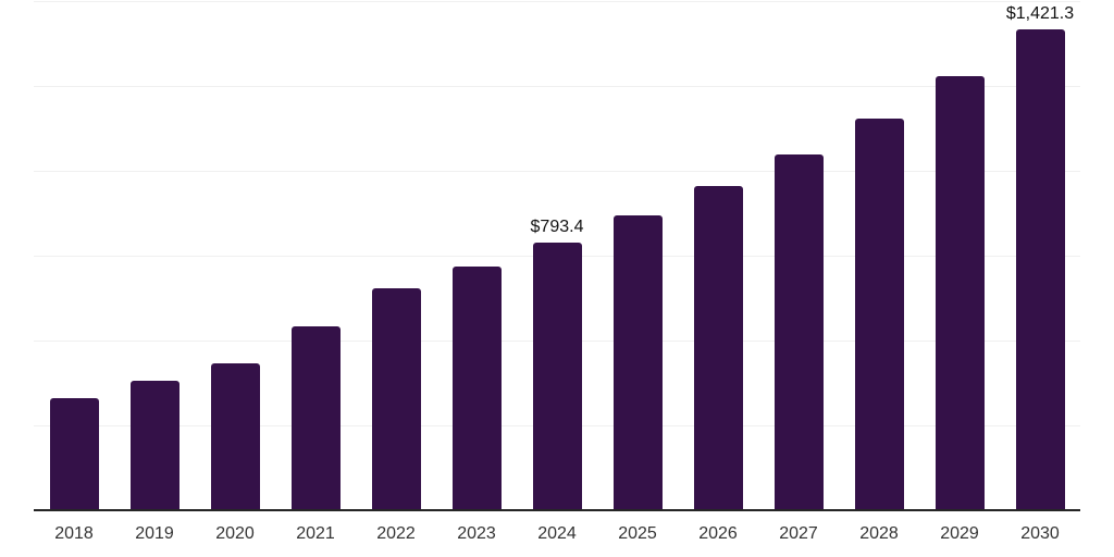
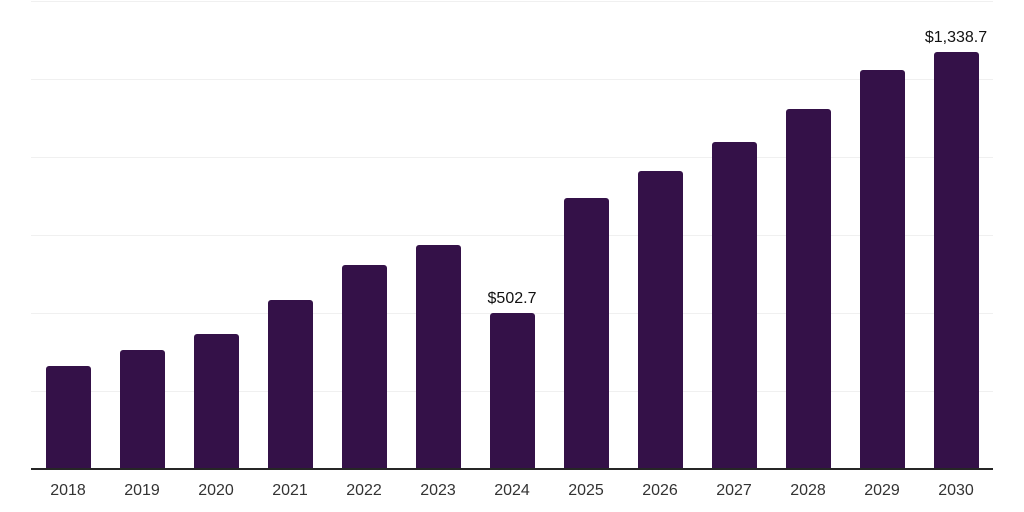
2024: $793.4 -> $502.7
2030: $1,421.3 -> $1,338.7
